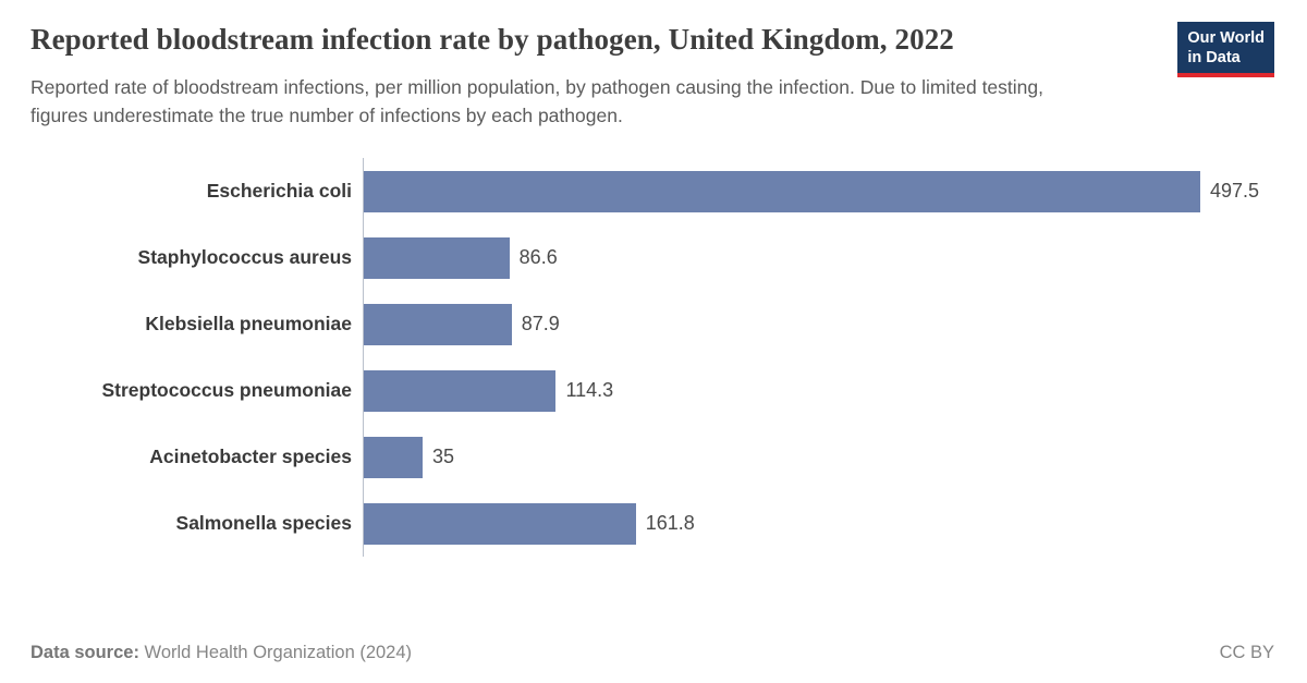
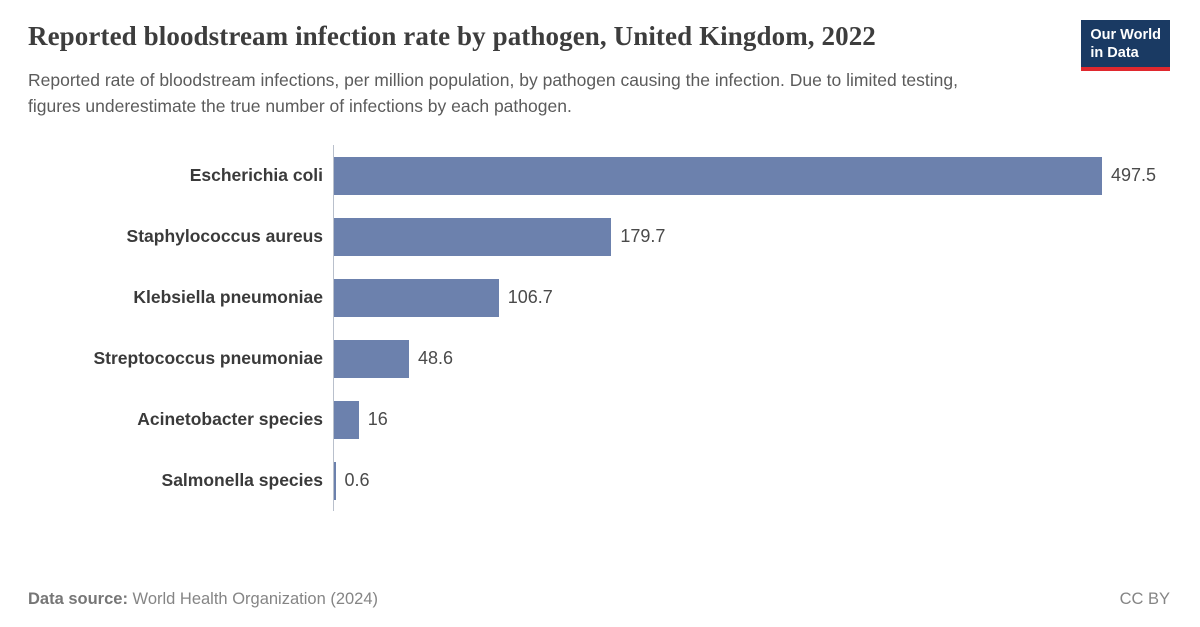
Staphylococcus aureus: 86.6 -> 179.7
Klebsiella pneumoniae: 87.9 -> 106.7
Streptococcus pneumoniae: 114.3 -> 48.6
Acinetobacter species: 35 -> 16
Salmonella species: 161.8 -> 0.6
